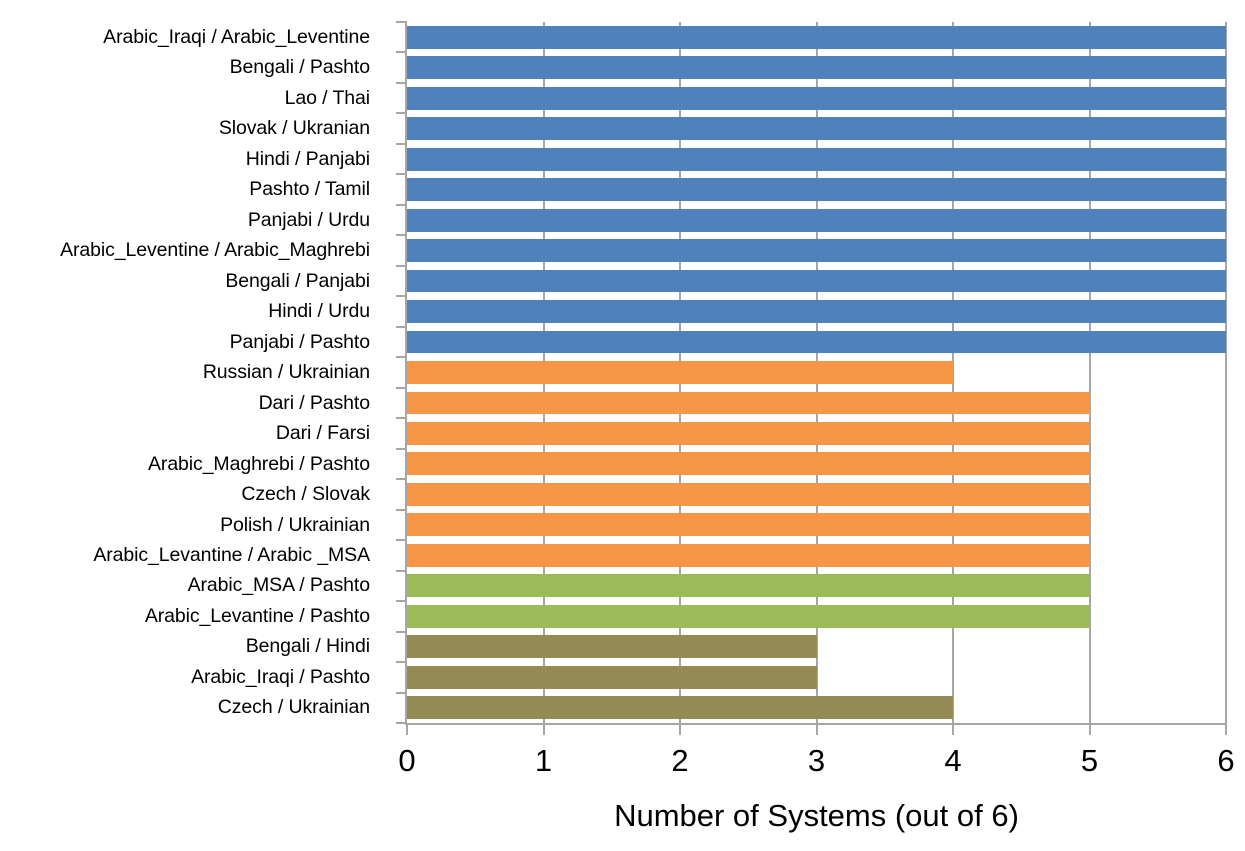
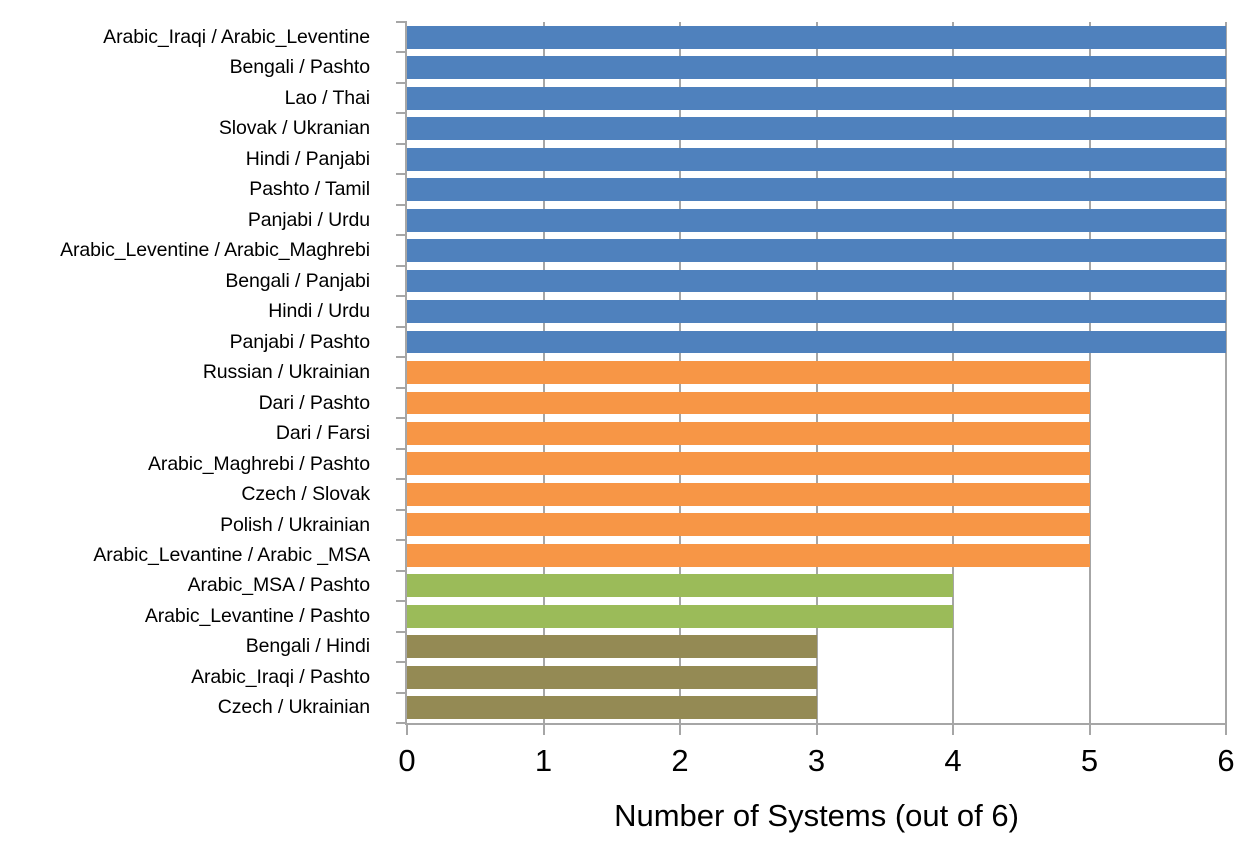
Russian / Ukrainian: 4 -> 5
Arabic_MSA / Pashto: 5 -> 4
Arabic_Levantine / Pashto: 5 -> 4
Czech / Ukrainian: 4 -> 3
